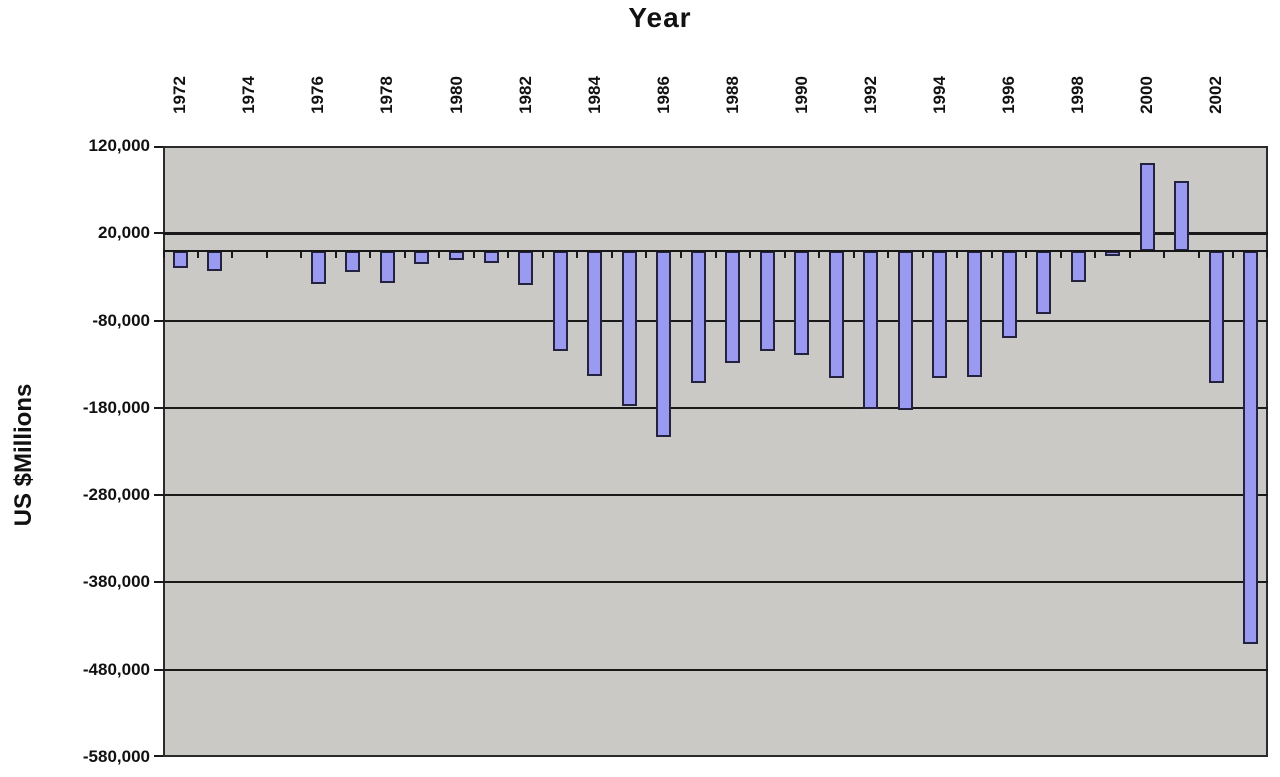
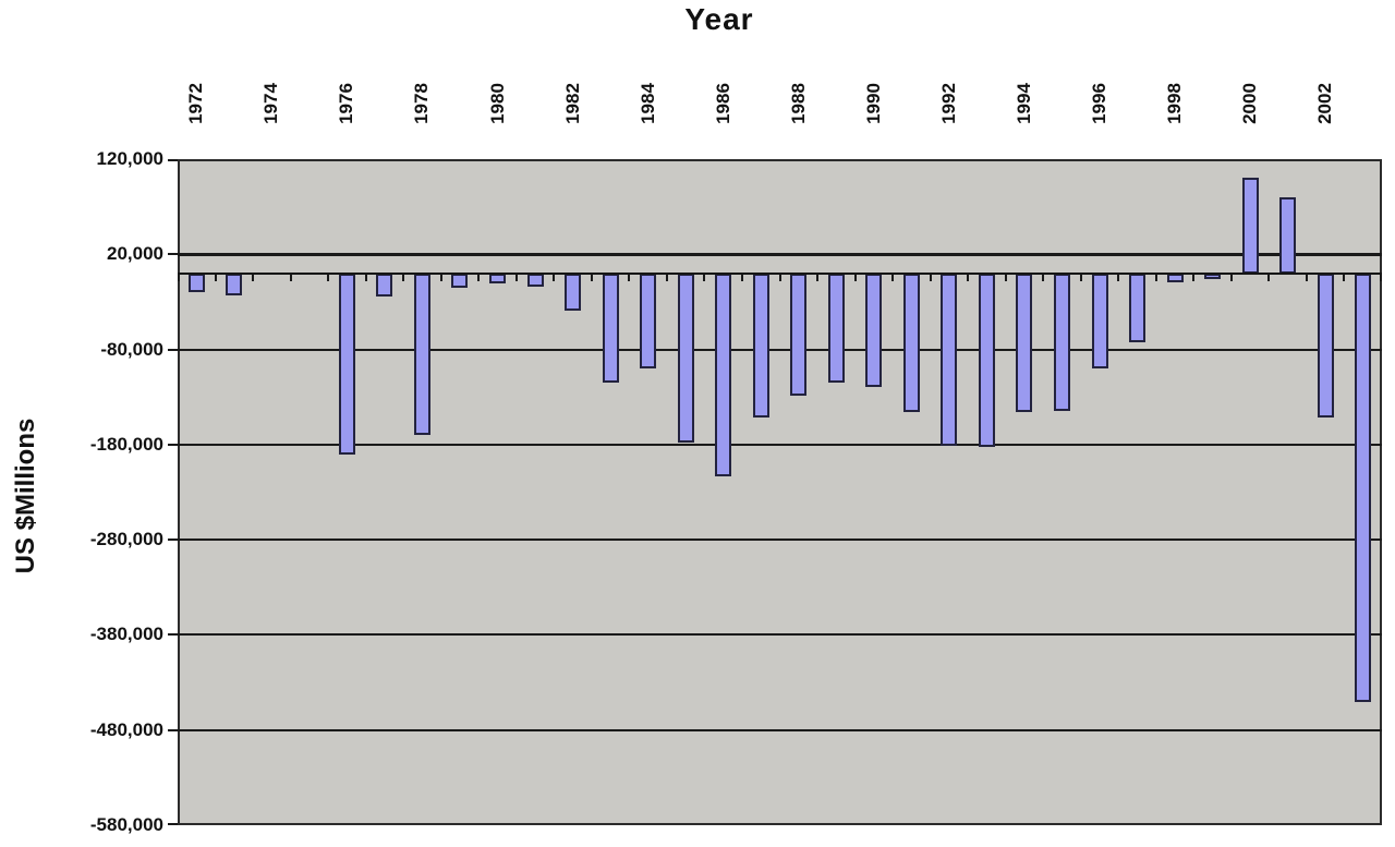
1976: -40000 -> -190000
1978: -40000 -> -170000
1984: -140000 -> -100000
1998: -40000 -> -10000
